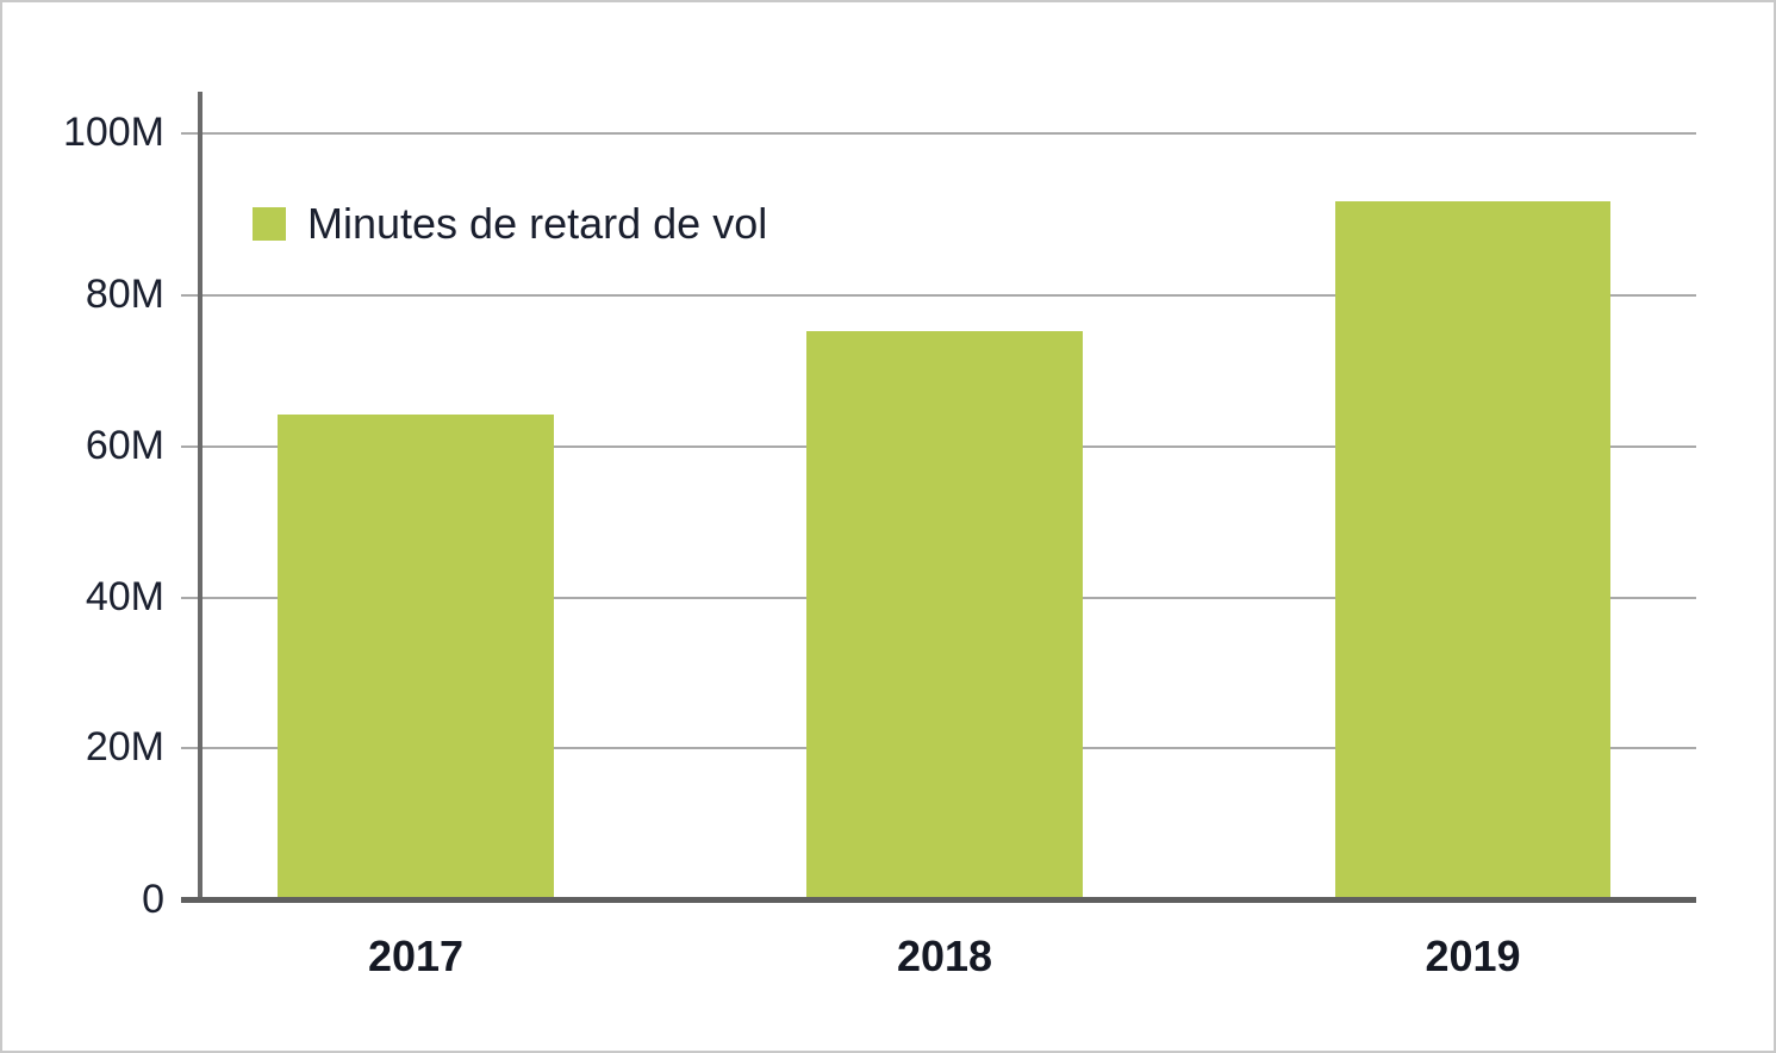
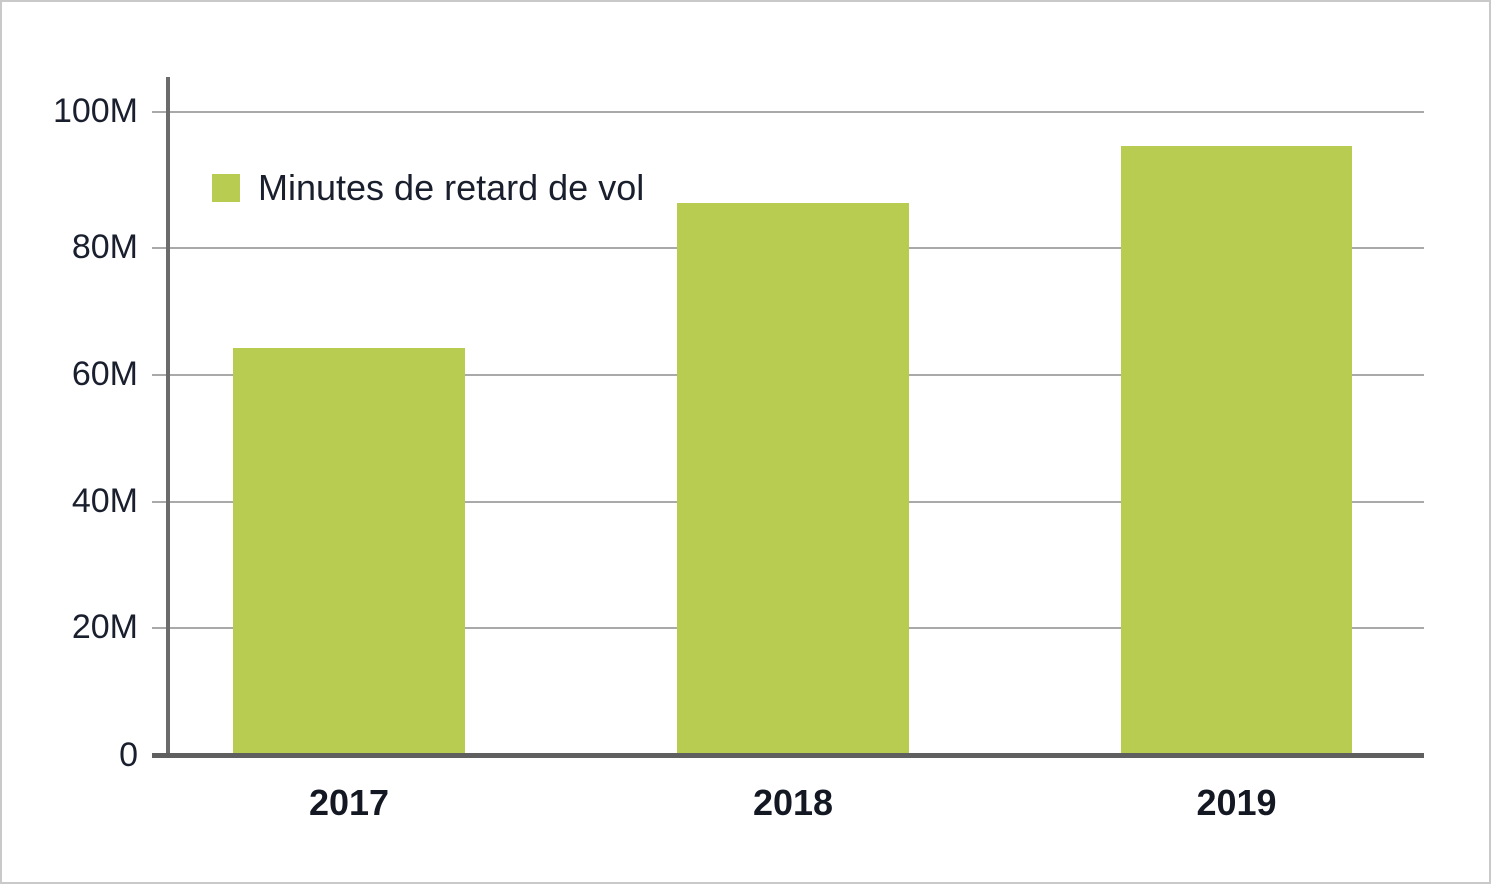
2018: 74M -> 86M
2019: 91M -> 95M
